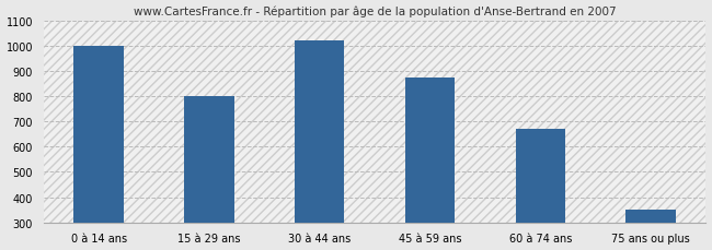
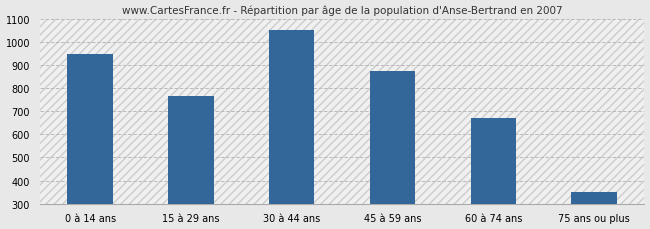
0 à 14 ans: 1000 -> 945
15 à 29 ans: 800 -> 765
30 à 44 ans: 1020 -> 1050
